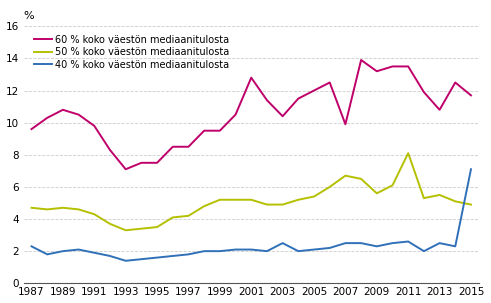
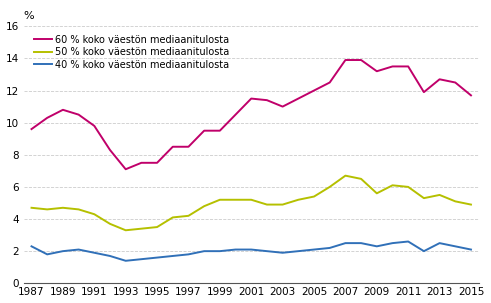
60 % koko väestön mediaanitulosta/2001: 12.8 -> 11.5
60 % koko väestön mediaanitulosta/2003: 10.4 -> 11.0
40 % koko väestön mediaanitulosta/2003: 2.5 -> 1.9
60 % koko väestön mediaanitulosta/2007: 9.9 -> 13.9
50 % koko väestön mediaanitulosta/2011: 8.1 -> 6.0
60 % koko väestön mediaanitulosta/2013: 10.8 -> 12.7
40 % koko väestön mediaanitulosta/2015: 7.1 -> 2.1
